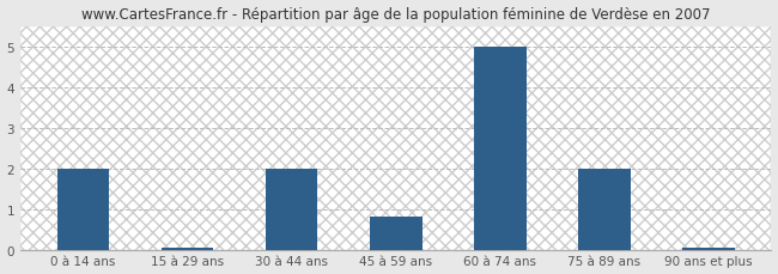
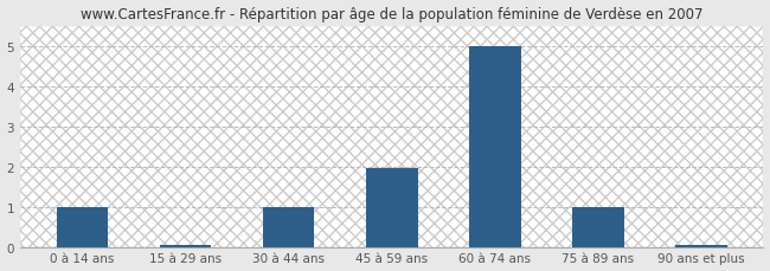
0 à 14 ans: 2.00 -> 1.00
30 à 44 ans: 2.00 -> 1.00
45 à 59 ans: 0.80 -> 1.95
75 à 89 ans: 2.00 -> 1.00
